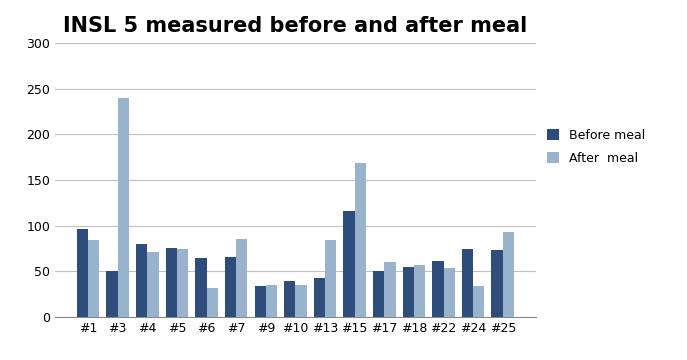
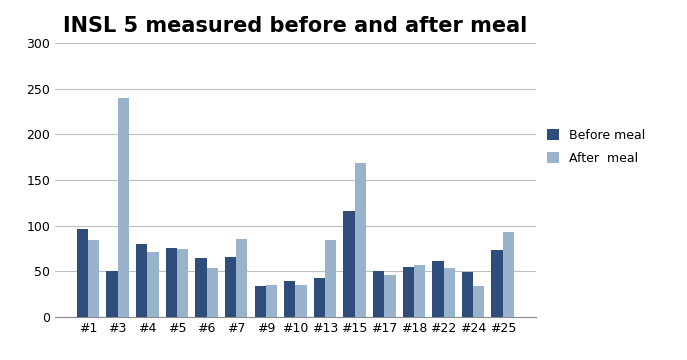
After meal/#6: 32 -> 54
After meal/#17: 60 -> 46
Before meal/#24: 74 -> 49
